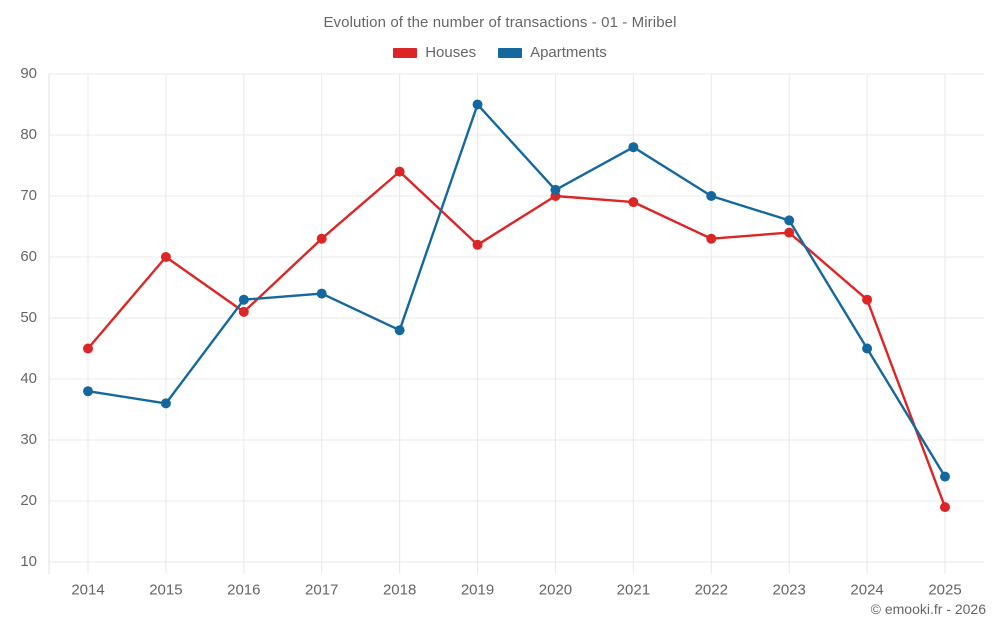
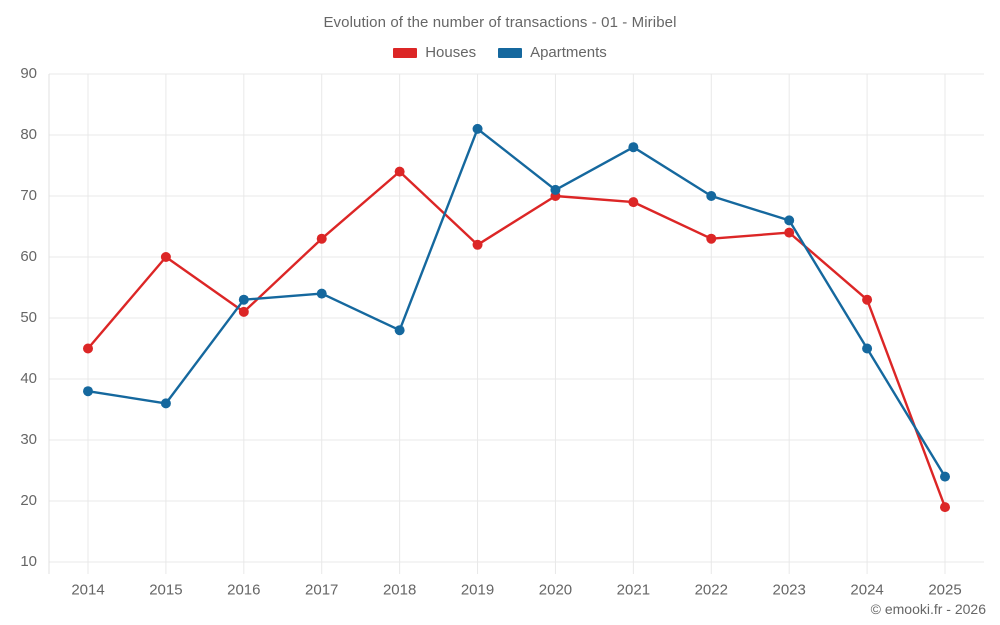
Apartments/2019: 85 -> 81
